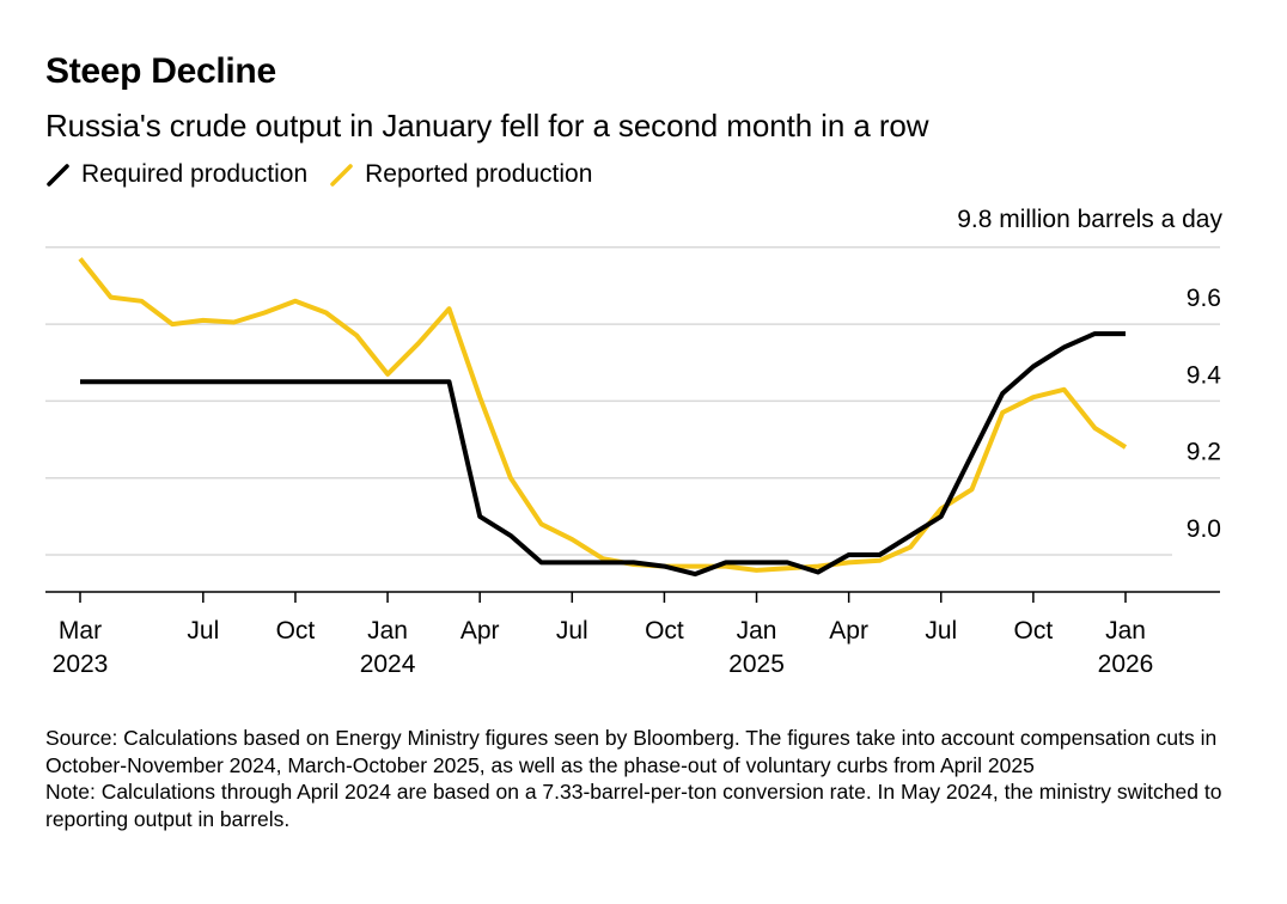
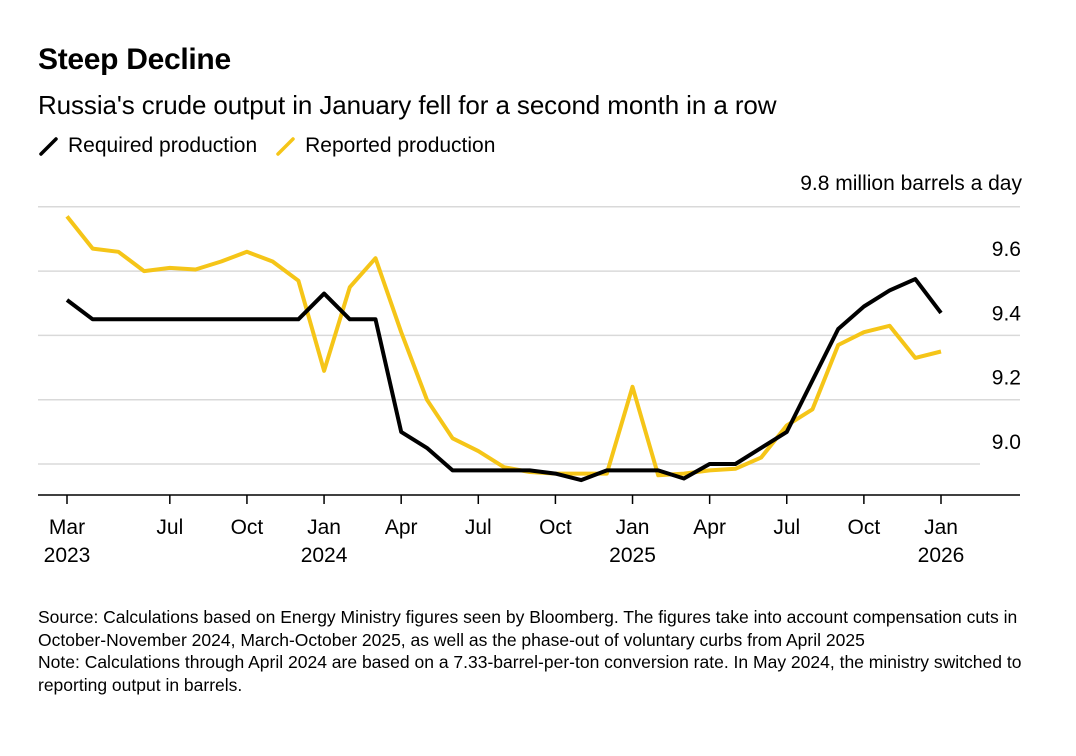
Required production/Mar 2023: 9.45 -> 9.51
Required production/Jan 2024: 9.45 -> 9.53
Reported production/Jan 2024: 9.47 -> 9.29
Reported production/Jan 2025: 8.96 -> 9.24
Required production/Jan 2026: 9.57 -> 9.47
Reported production/Jan 2026: 9.28 -> 9.35
